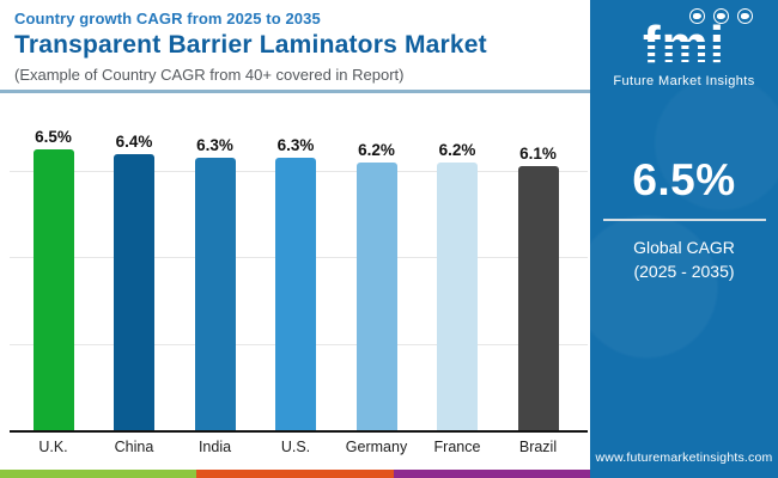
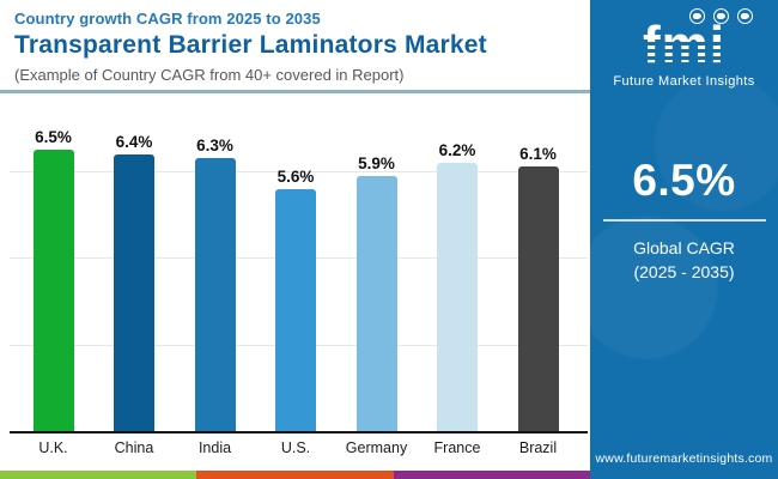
U.S.: 6.3% -> 5.6%
Germany: 6.2% -> 5.9%
